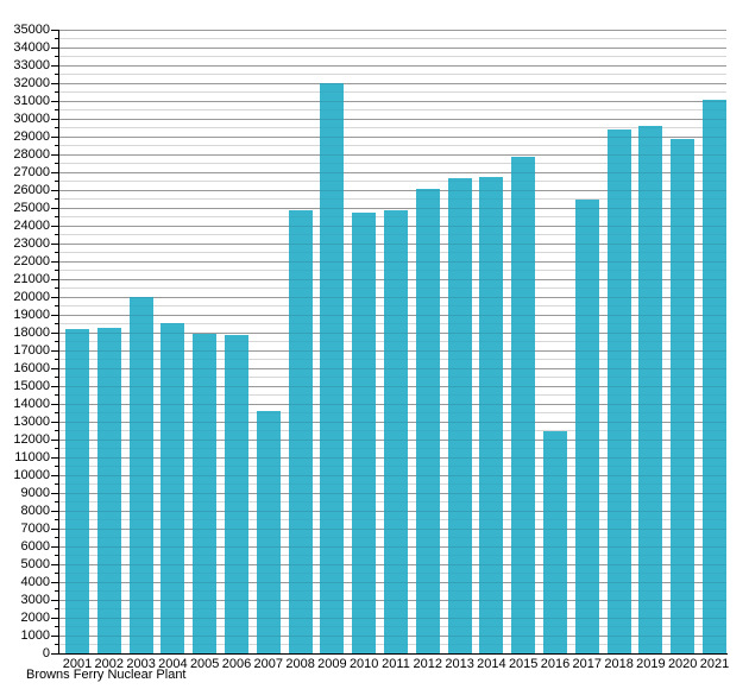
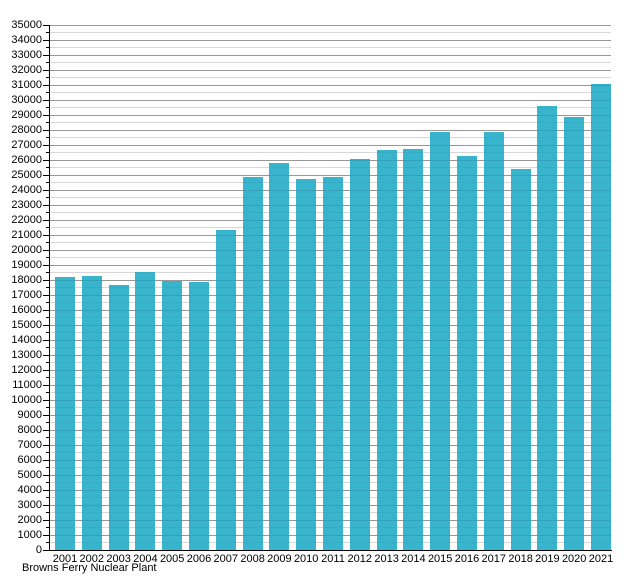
2003: 20000 -> 17700
2007: 13600 -> 21400
2009: 32000 -> 25800
2016: 12500 -> 26200
2017: 25500 -> 27900
2018: 29400 -> 25400
